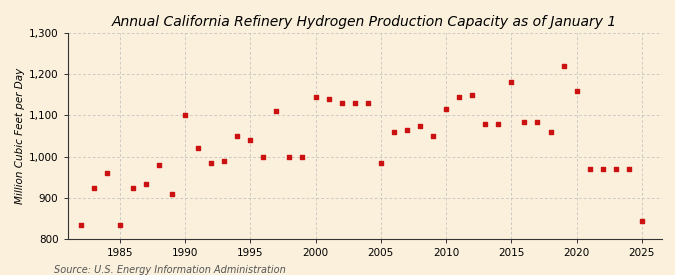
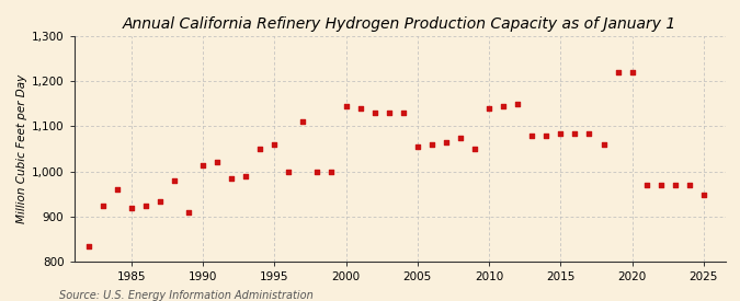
1985: 835 -> 920
1990: 1,100 -> 1,015
1995: 1,040 -> 1,060
2005: 985 -> 1,055
2010: 1,115 -> 1,140
2015: 1,180 -> 1,085
2020: 1,160 -> 1,220
2025: 845 -> 948
